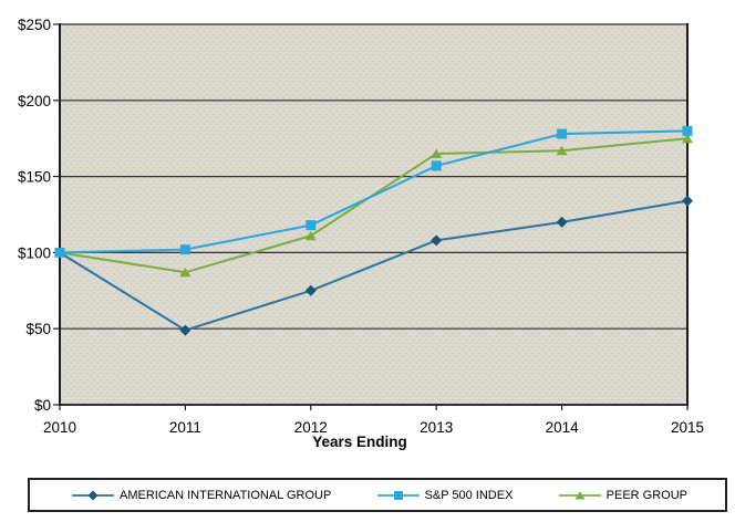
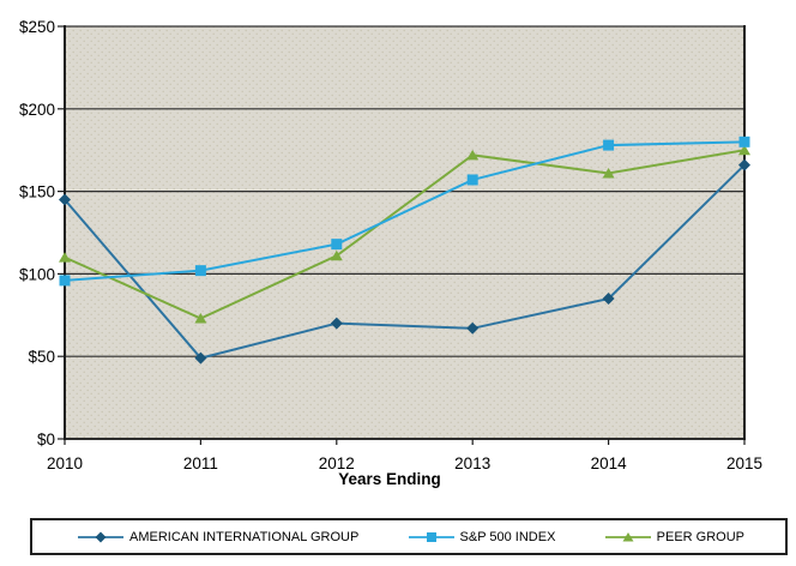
AMERICAN INTERNATIONAL GROUP/2010: $100 -> $145
S&P 500 INDEX/2010: $100 -> $96
PEER GROUP/2010: $100 -> $110
PEER GROUP/2011: $87 -> $73
AMERICAN INTERNATIONAL GROUP/2012: $75 -> $70
AMERICAN INTERNATIONAL GROUP/2013: $108 -> $67
PEER GROUP/2013: $165 -> $172
AMERICAN INTERNATIONAL GROUP/2014: $120 -> $85
PEER GROUP/2014: $167 -> $161
AMERICAN INTERNATIONAL GROUP/2015: $134 -> $166
